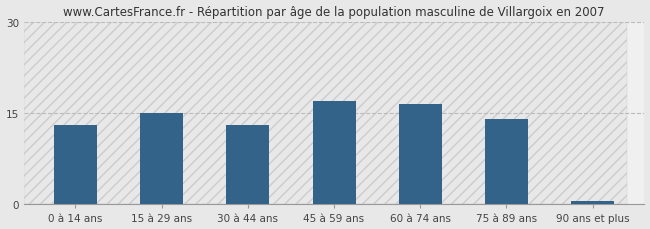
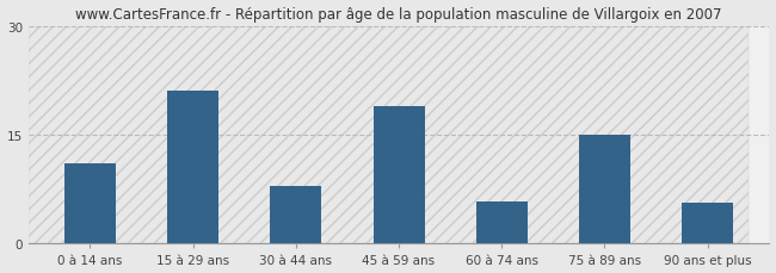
0 à 14 ans: 13.0 -> 11.0
15 à 29 ans: 15.0 -> 21.0
30 à 44 ans: 13.0 -> 8.0
45 à 59 ans: 17.0 -> 19.0
60 à 74 ans: 16.5 -> 5.8
75 à 89 ans: 14.0 -> 15.0
90 ans et plus: 0.5 -> 5.6
